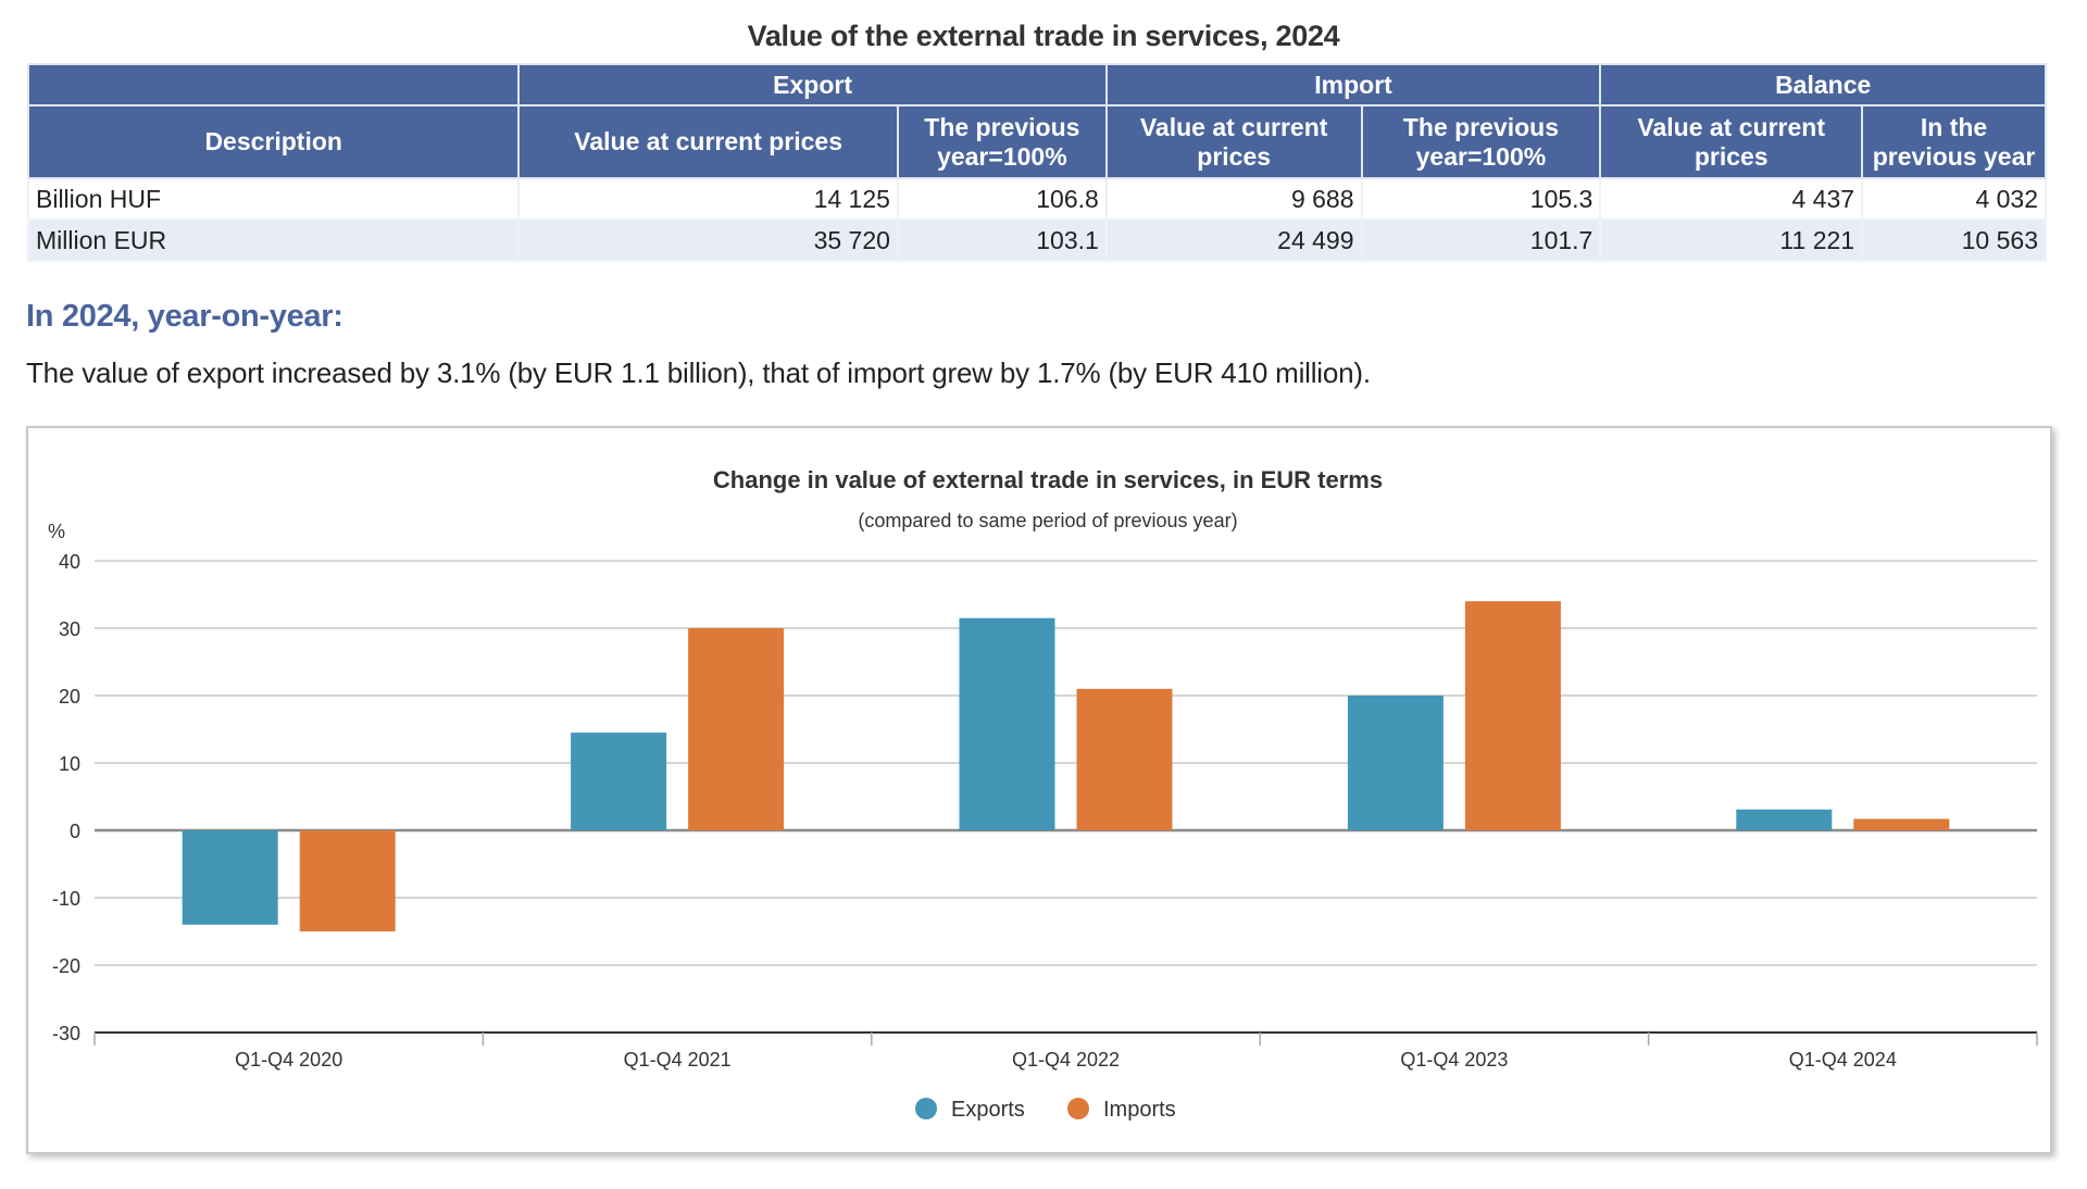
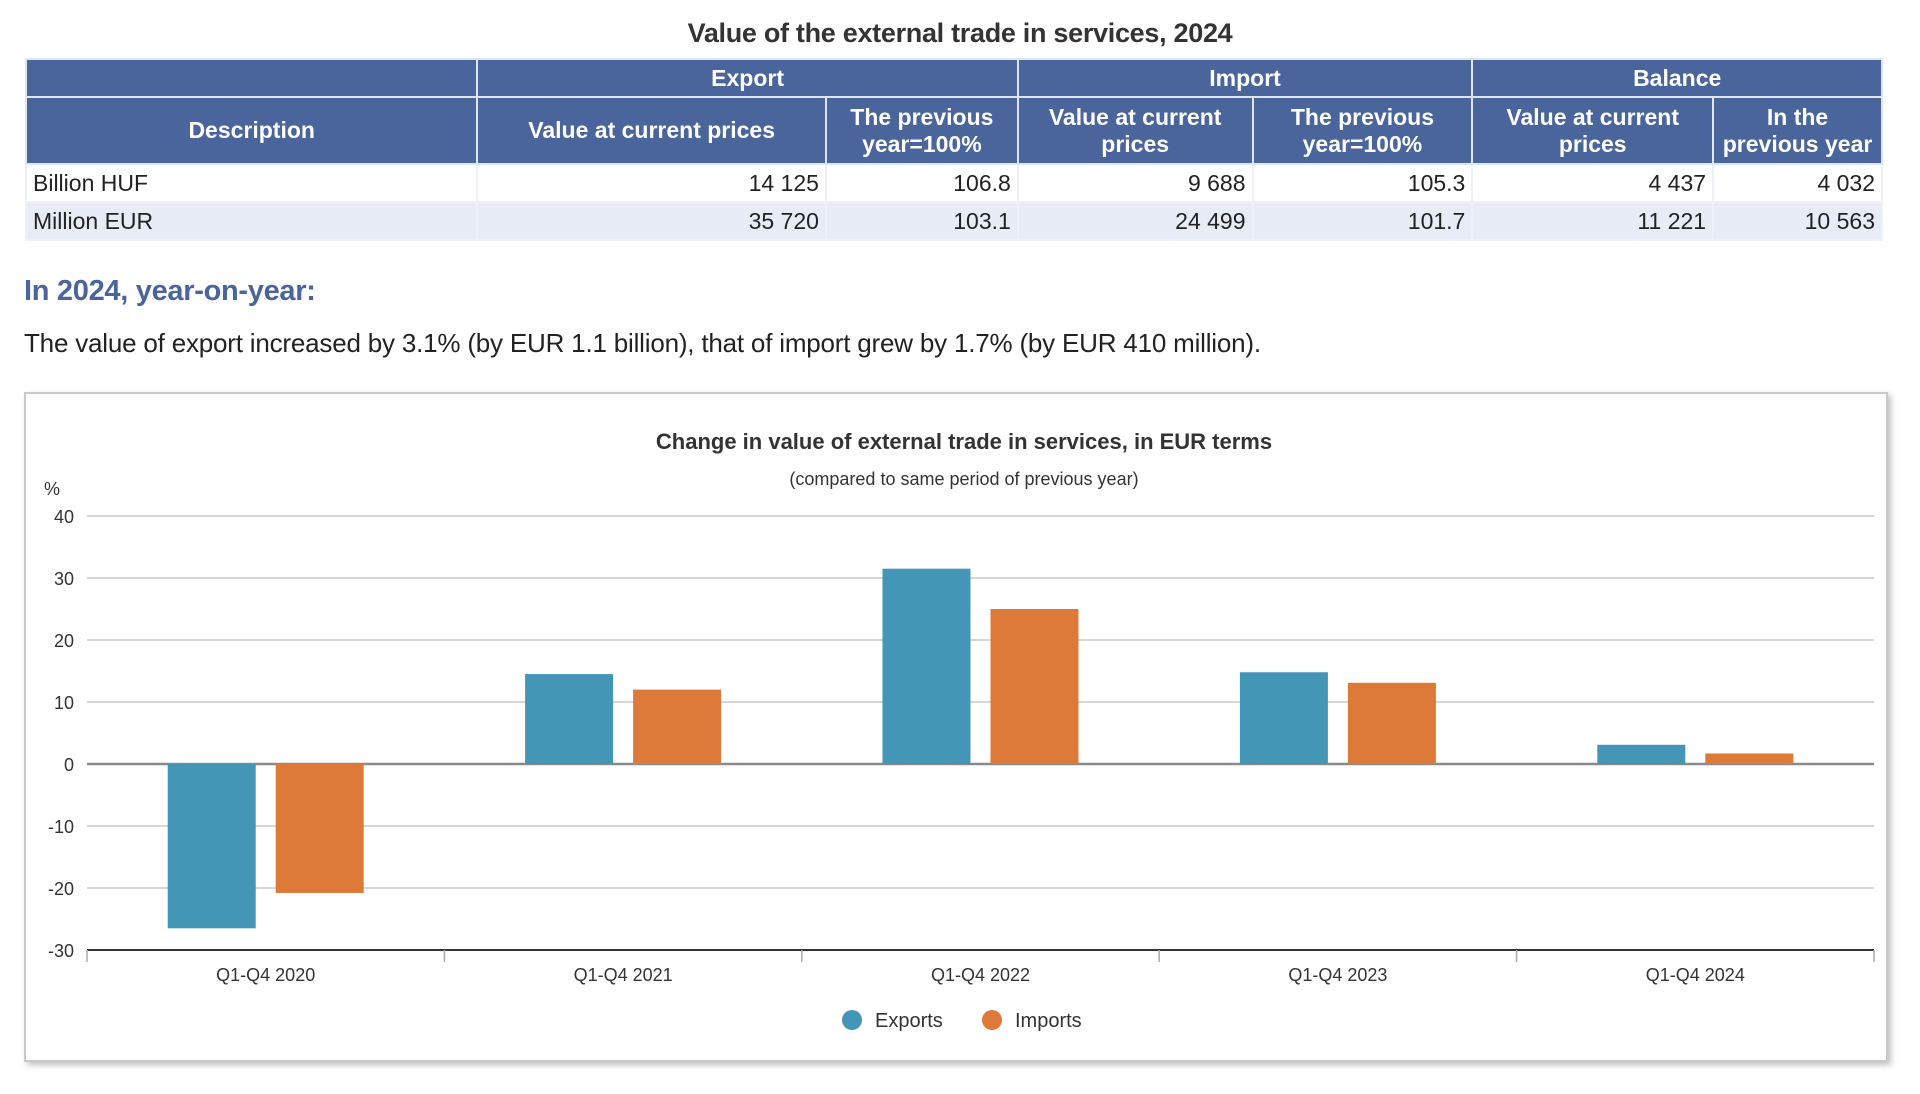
Exports/Q1-Q4 2020: -14 -> -26
Imports/Q1-Q4 2020: -15 -> -21
Imports/Q1-Q4 2021: 30 -> 12
Imports/Q1-Q4 2022: 21 -> 25
Exports/Q1-Q4 2023: 20 -> 15
Imports/Q1-Q4 2023: 34 -> 13
